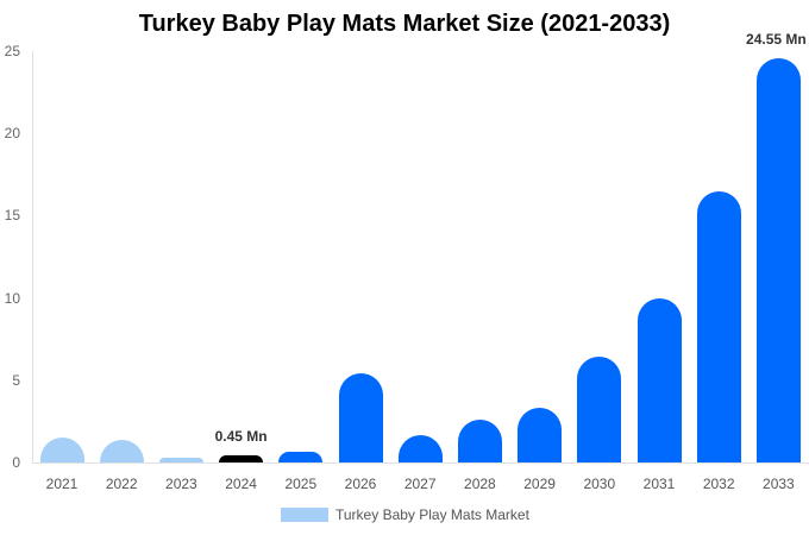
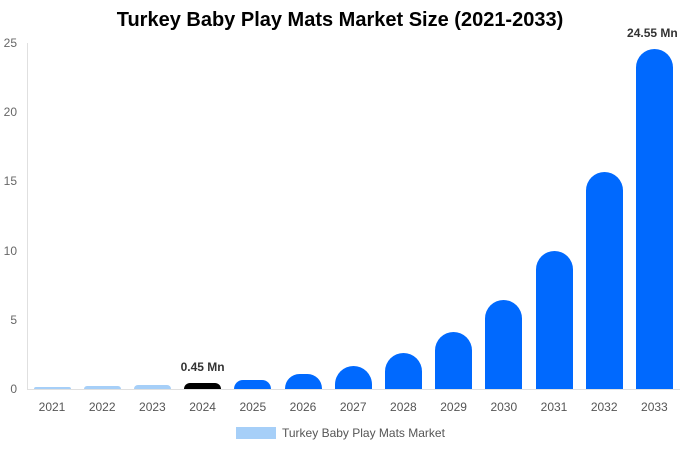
2021: 1.5 -> 0.1
2022: 1.4 -> 0.2
2026: 5.4 -> 1.1
2029: 3.3 -> 4.1
2032: 16.5 -> 15.7
